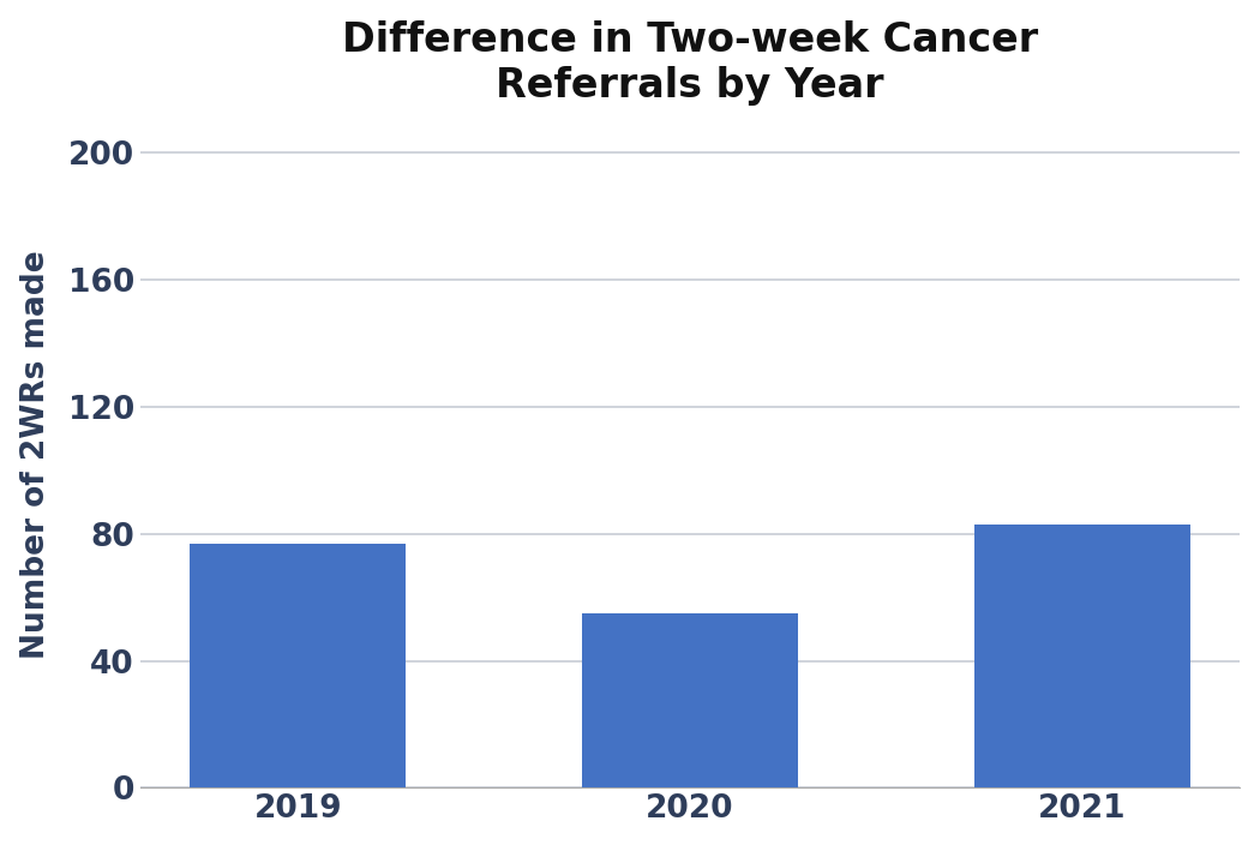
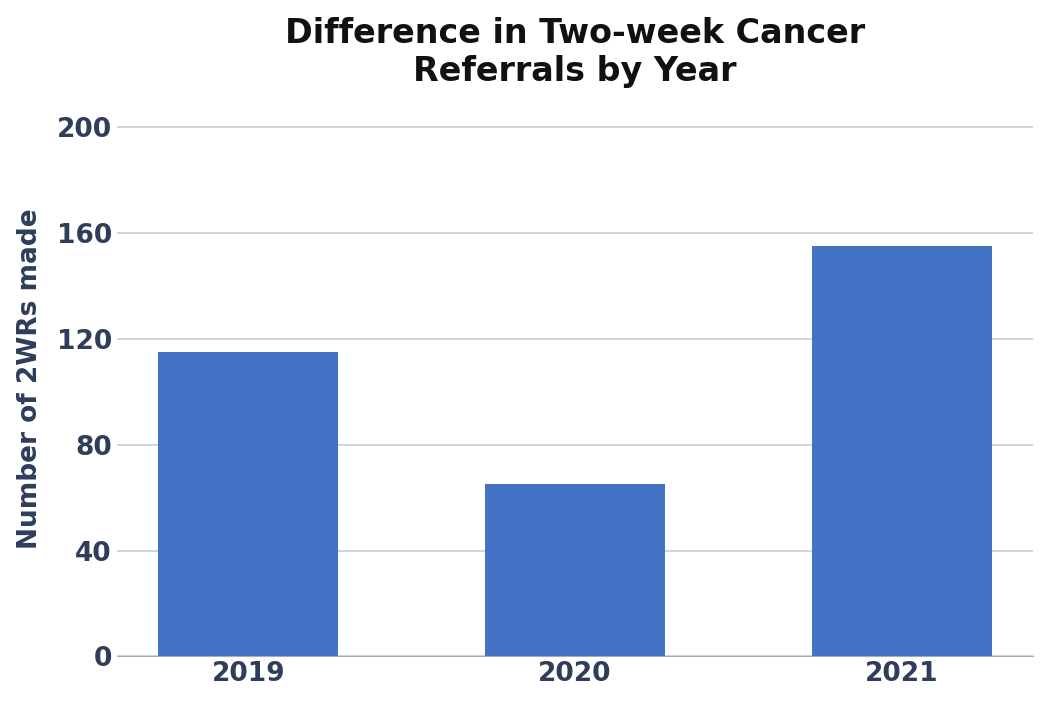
2019: 77 -> 115
2020: 55 -> 65
2021: 83 -> 155
